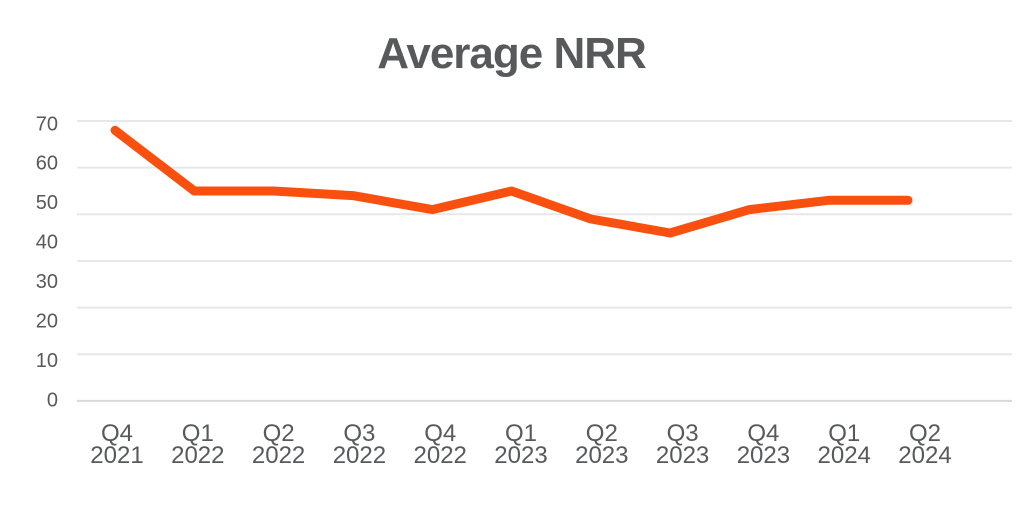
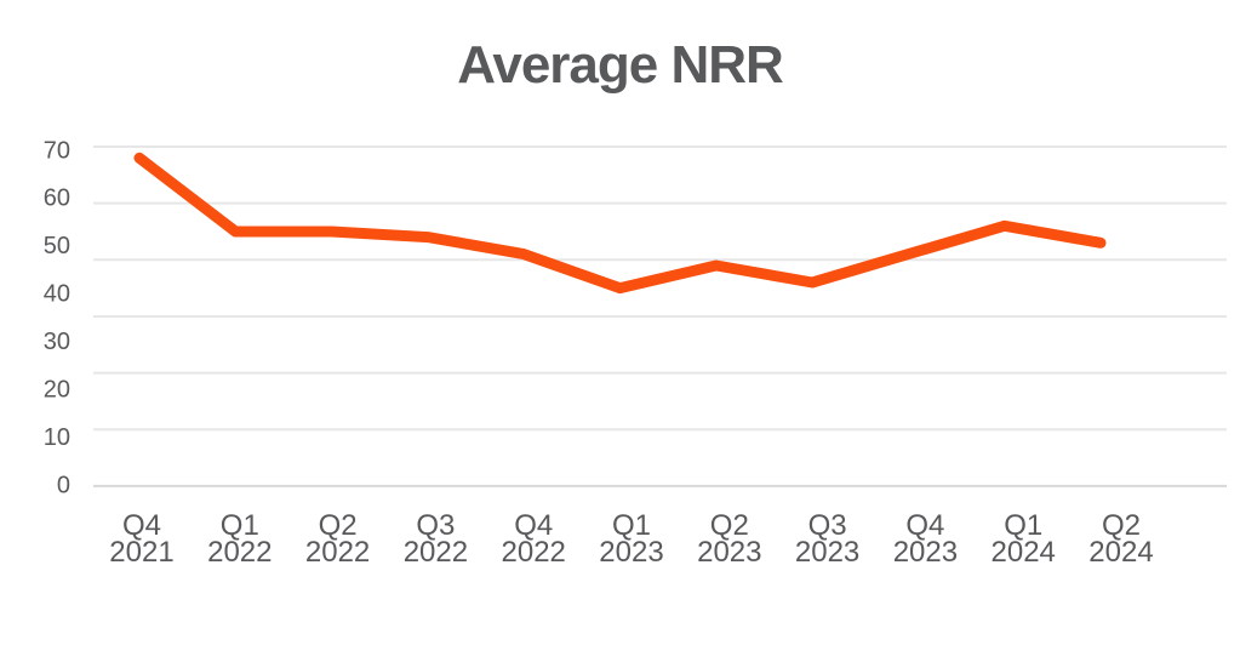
Q1 2023: 55 -> 45
Q1 2024: 53 -> 56
